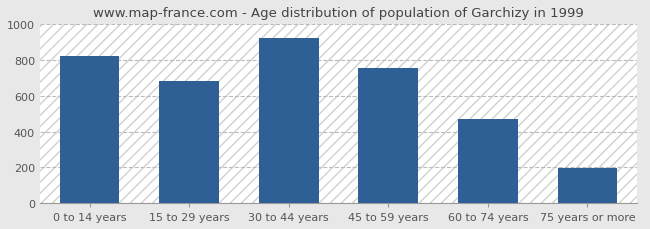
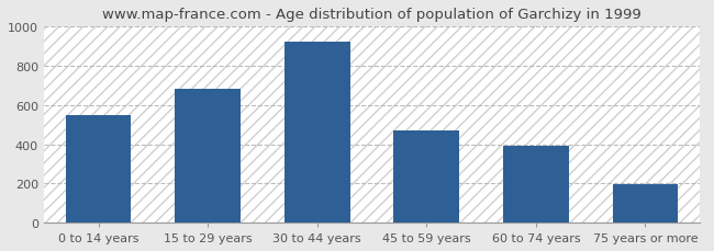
0 to 14 years: 820 -> 550
45 to 59 years: 760 -> 470
60 to 74 years: 470 -> 390
